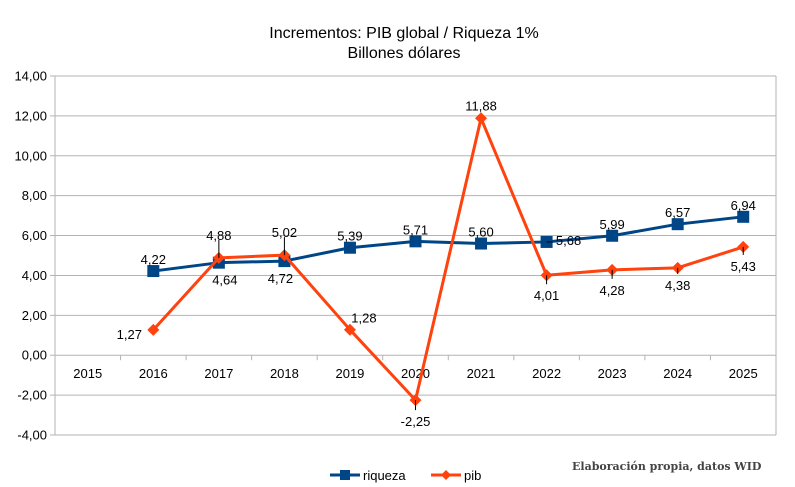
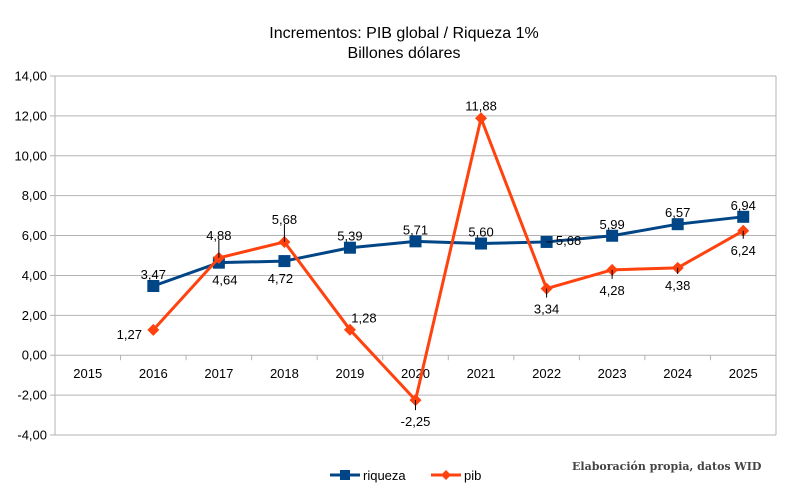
riqueza/2016: 4,22 -> 3,47
pib/2018: 5,02 -> 5,68
pib/2022: 4,01 -> 3,34
pib/2025: 5,43 -> 6,24
